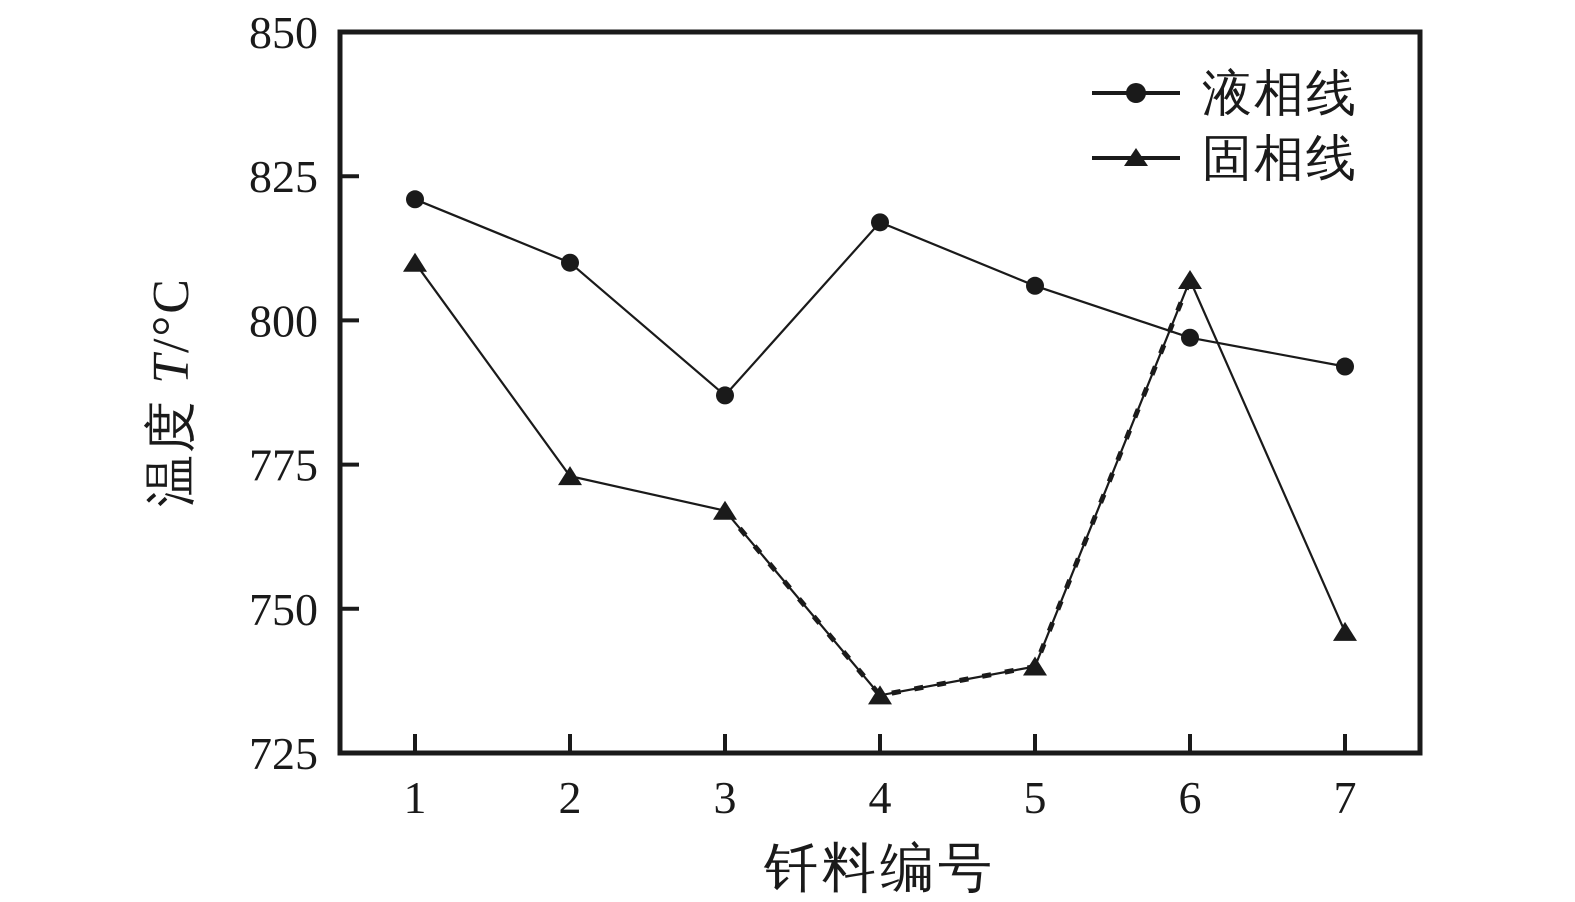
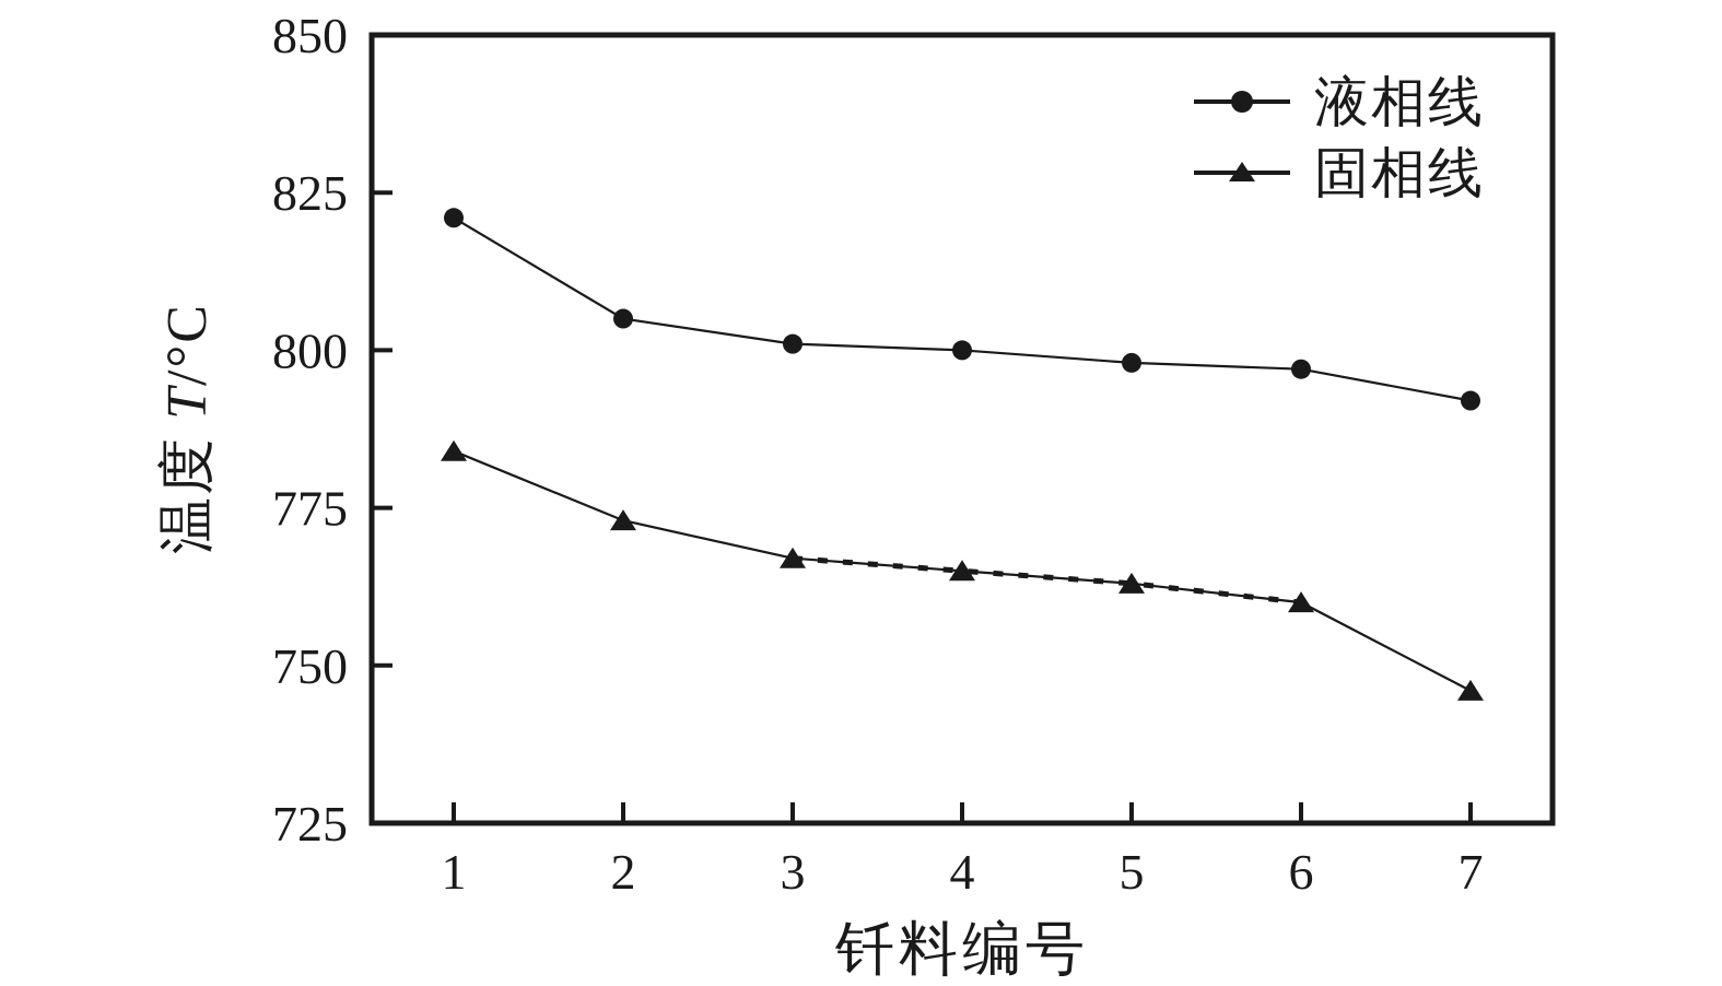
固相线/1: 810 -> 784
液相线/2: 810 -> 805
液相线/3: 787 -> 801
液相线/4: 817 -> 800
固相线/4: 735 -> 765
液相线/5: 806 -> 798
固相线/5: 740 -> 763
固相线/6: 807 -> 760
